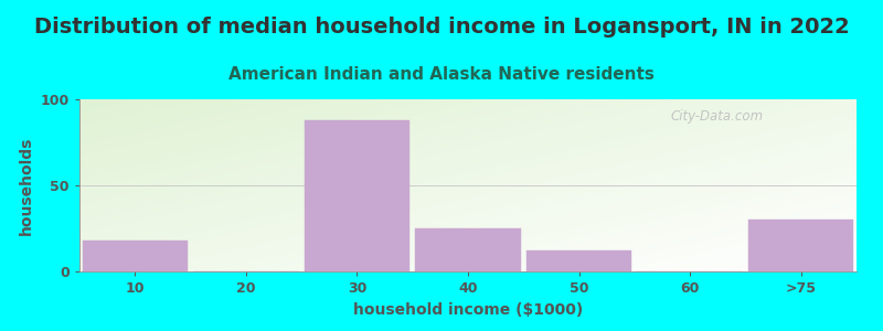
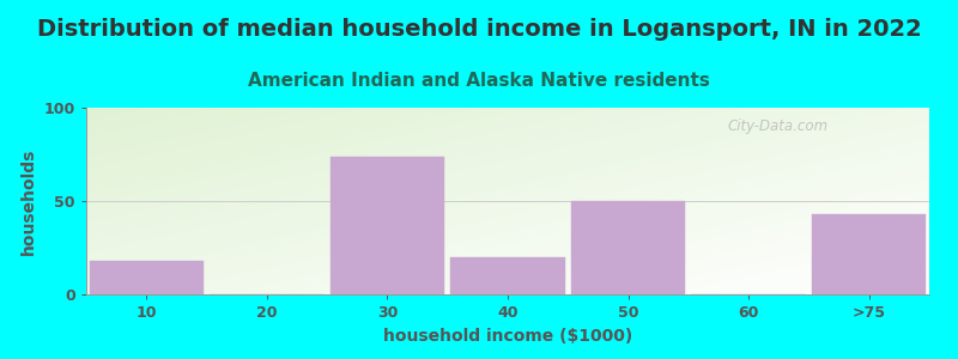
30: 88 -> 74
40: 25 -> 20
50: 12 -> 50
>75: 30 -> 43
